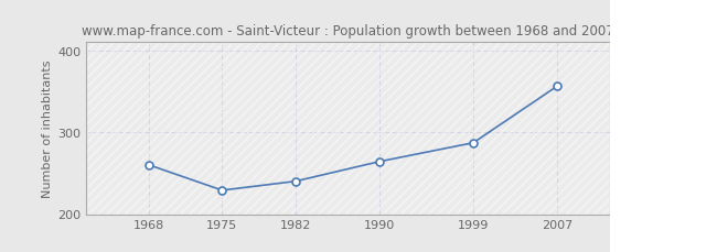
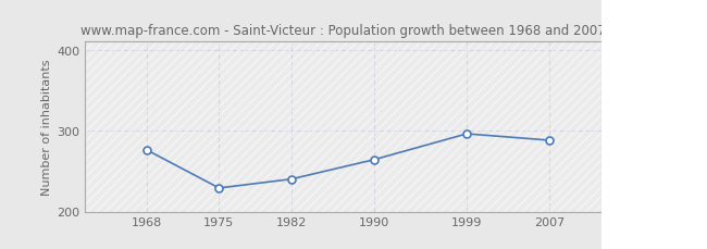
1968: 260 -> 276
1999: 287 -> 296
2007: 356 -> 288
